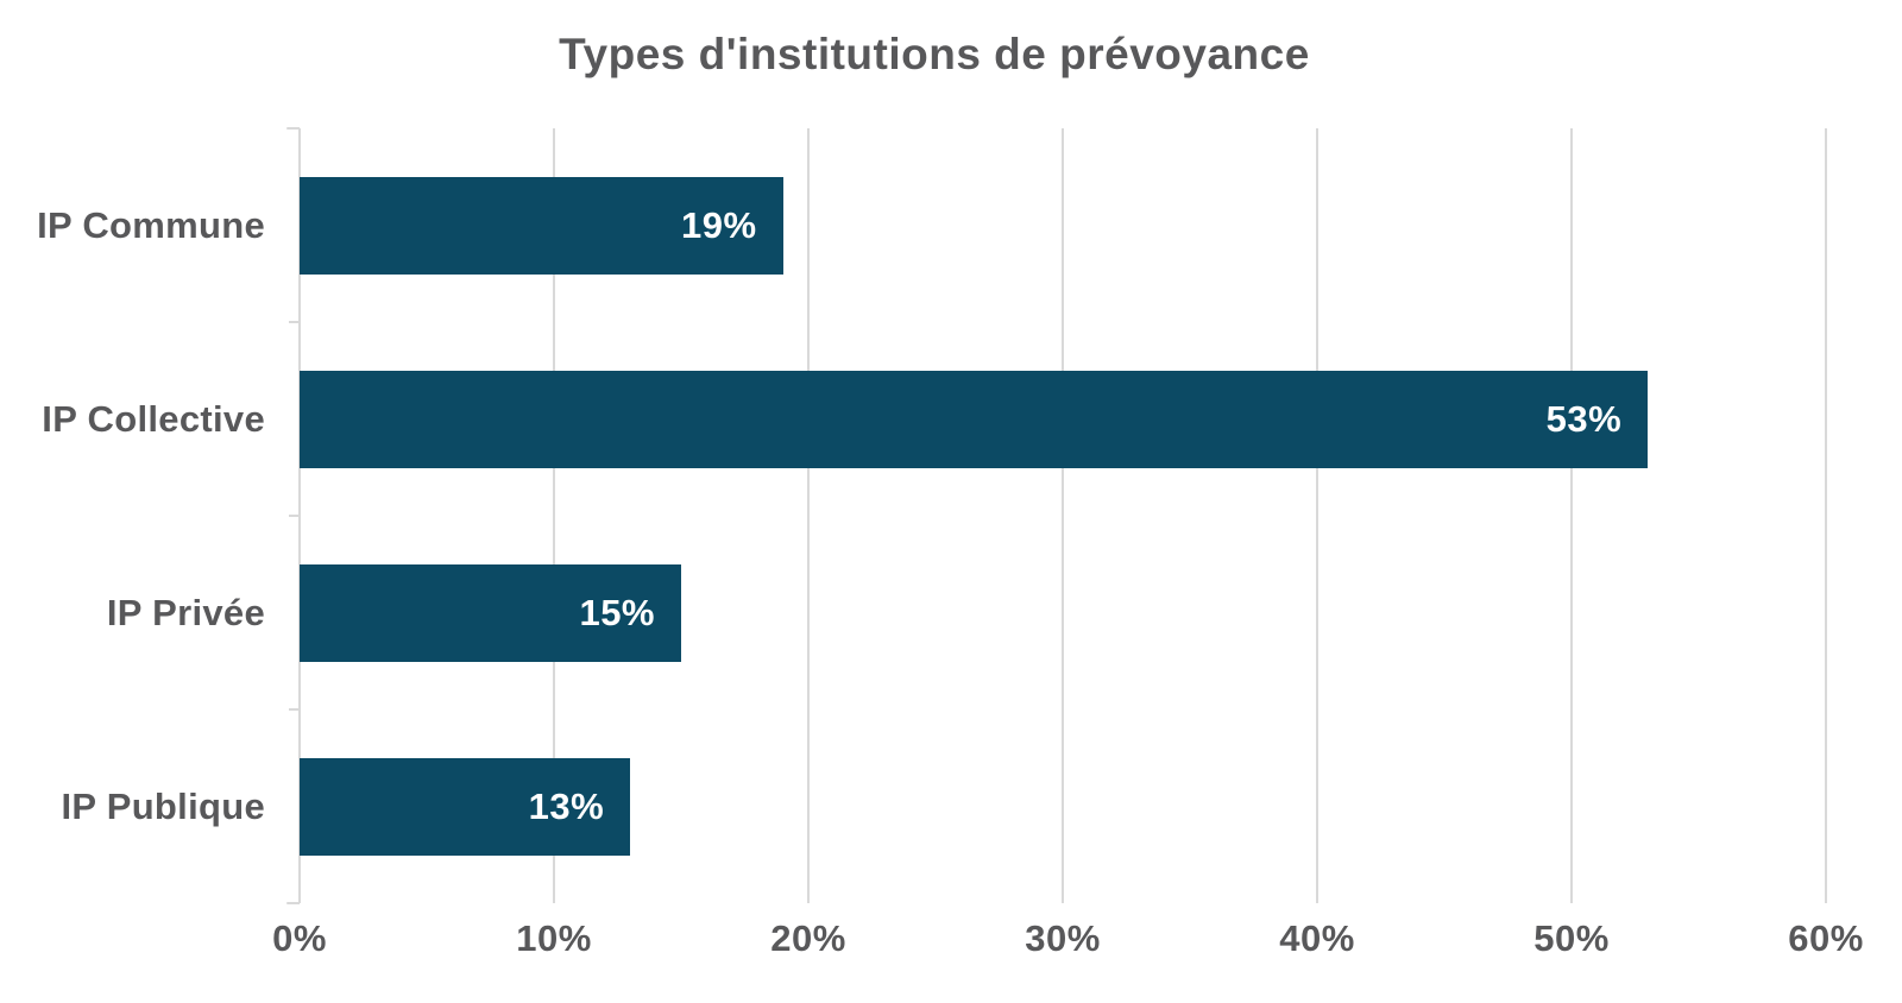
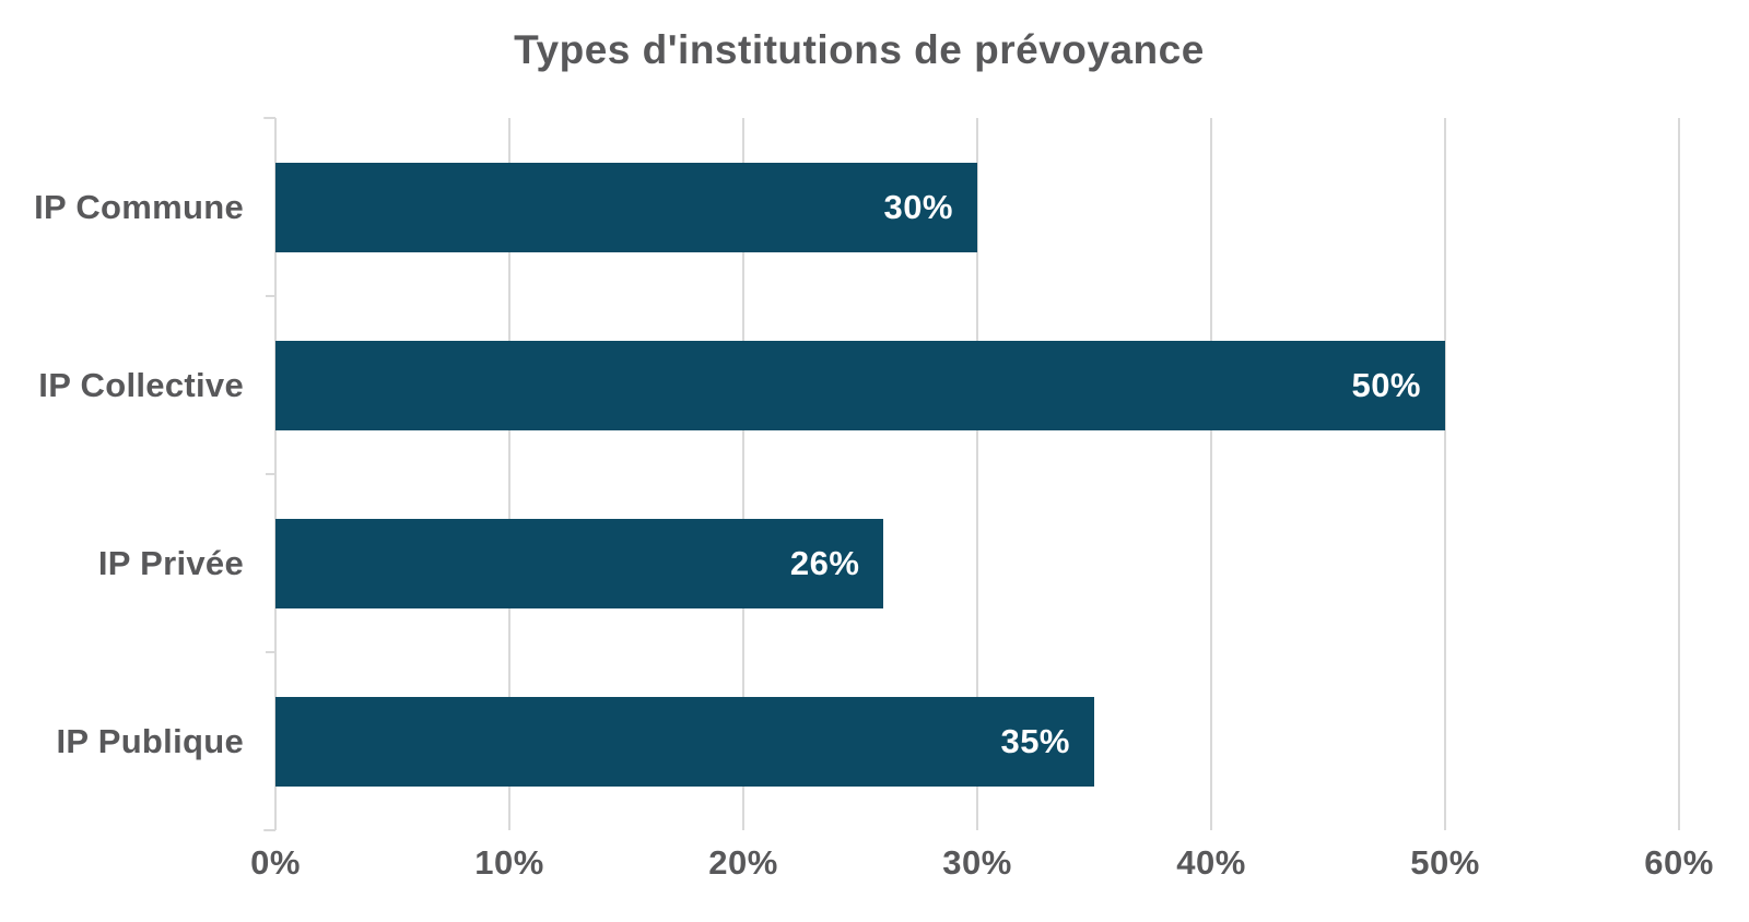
IP Commune: 19% -> 30%
IP Collective: 53% -> 50%
IP Privée: 15% -> 26%
IP Publique: 13% -> 35%
